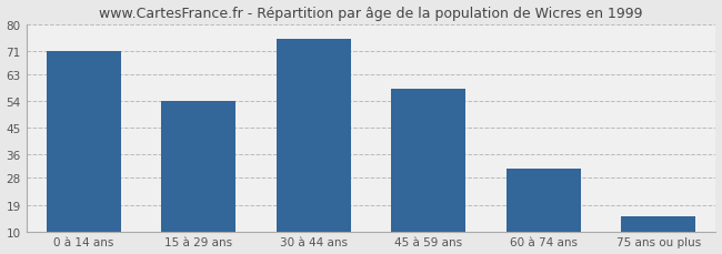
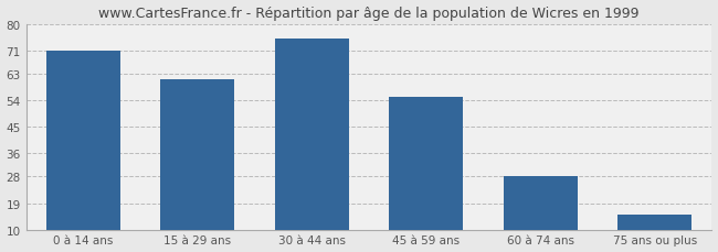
15 à 29 ans: 54 -> 61
45 à 59 ans: 58 -> 55
60 à 74 ans: 31 -> 28
